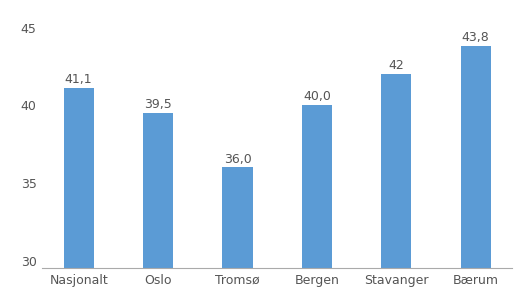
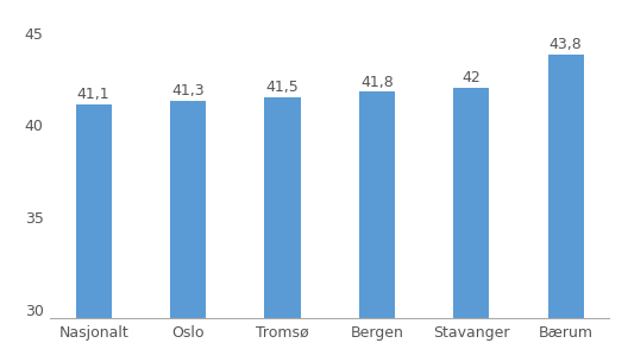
Oslo: 39,5 -> 41,3
Tromsø: 36,0 -> 41,5
Bergen: 40,0 -> 41,8
